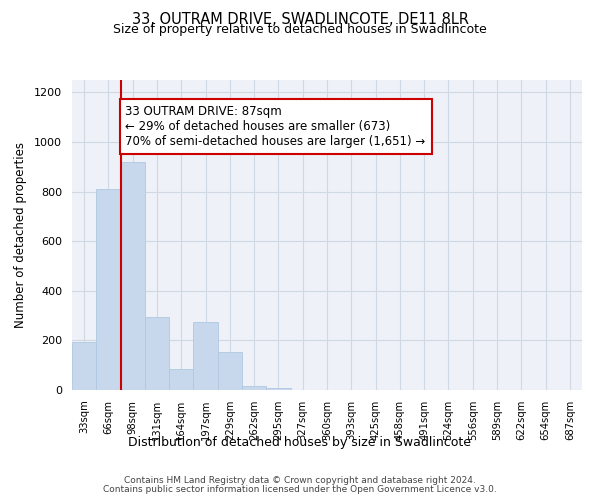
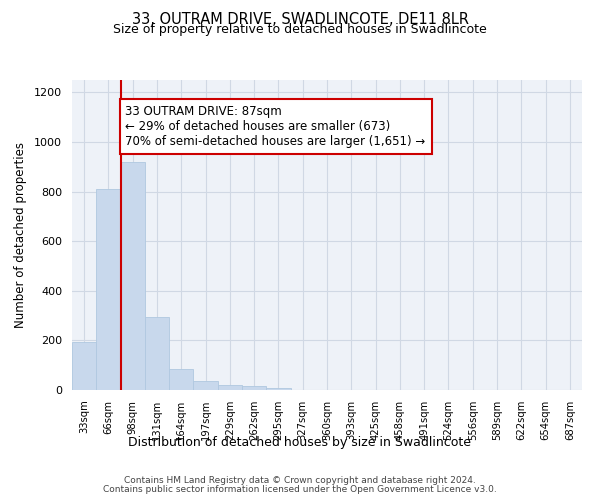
197sqm: 275 -> 35
229sqm: 155 -> 20
